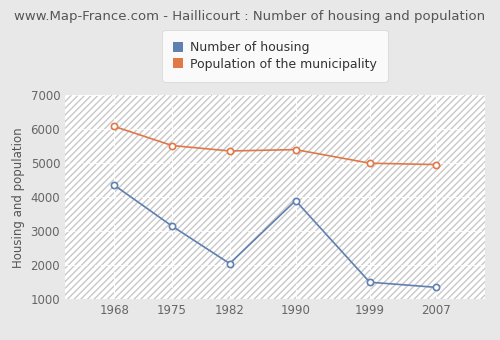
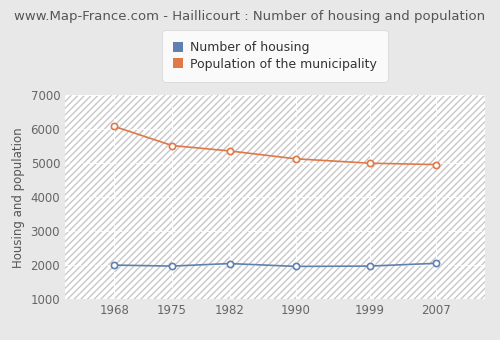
Number of housing/1968: 4350 -> 2000
Number of housing/1975: 3150 -> 1970
Number of housing/1990: 3900 -> 1960
Population of the municipality/1990: 5400 -> 5130
Number of housing/1999: 1500 -> 1970
Number of housing/2007: 1350 -> 2060
